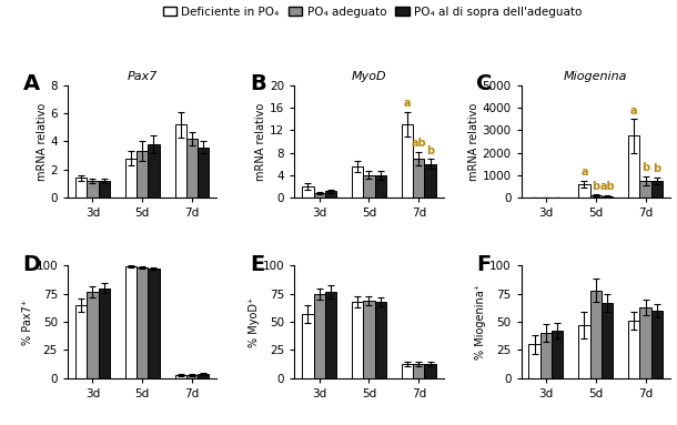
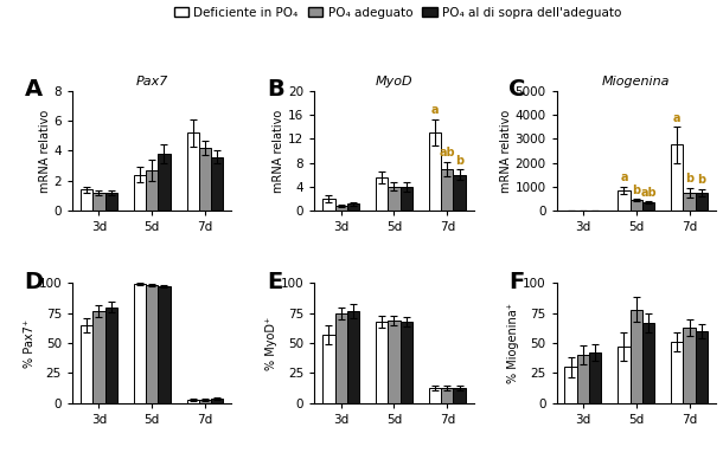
Pax7/Deficiente in PO₄/5d: 2.8 -> 2.4
Pax7/PO₄ adeguato/5d: 3.3 -> 2.7
Miogenina/Deficiente in PO₄/5d: 600 -> 850
Miogenina/PO₄ adeguato/5d: 100 -> 450
Miogenina/PO₄ al di sopra dell'adeguato/5d: 80 -> 350
